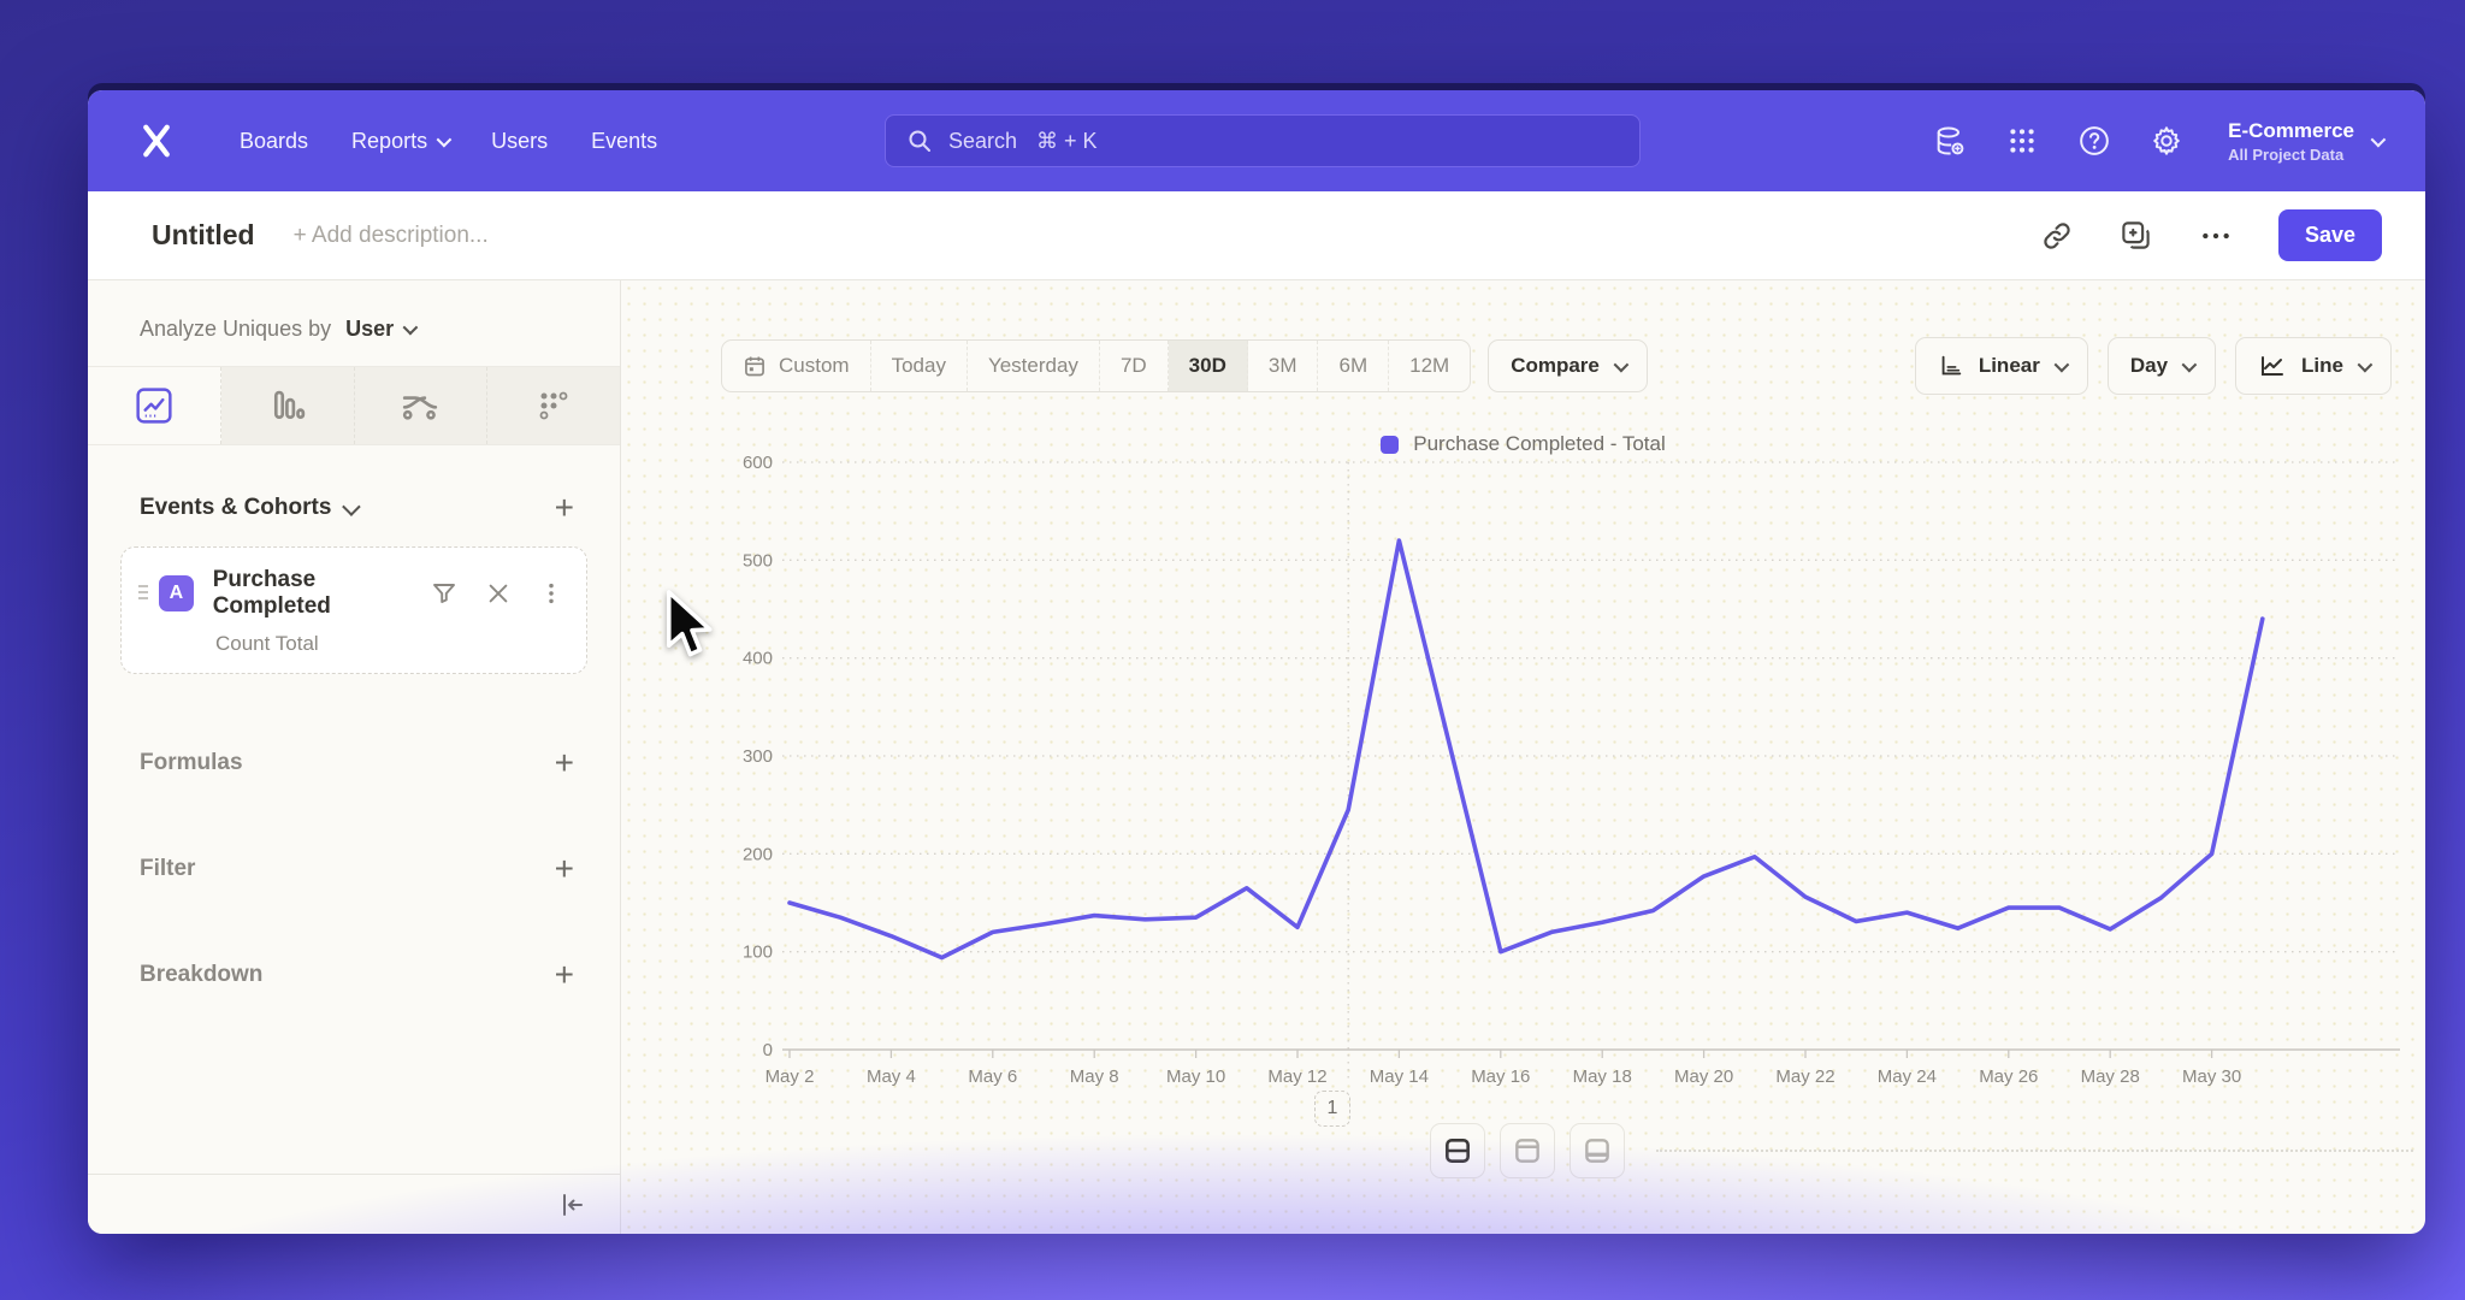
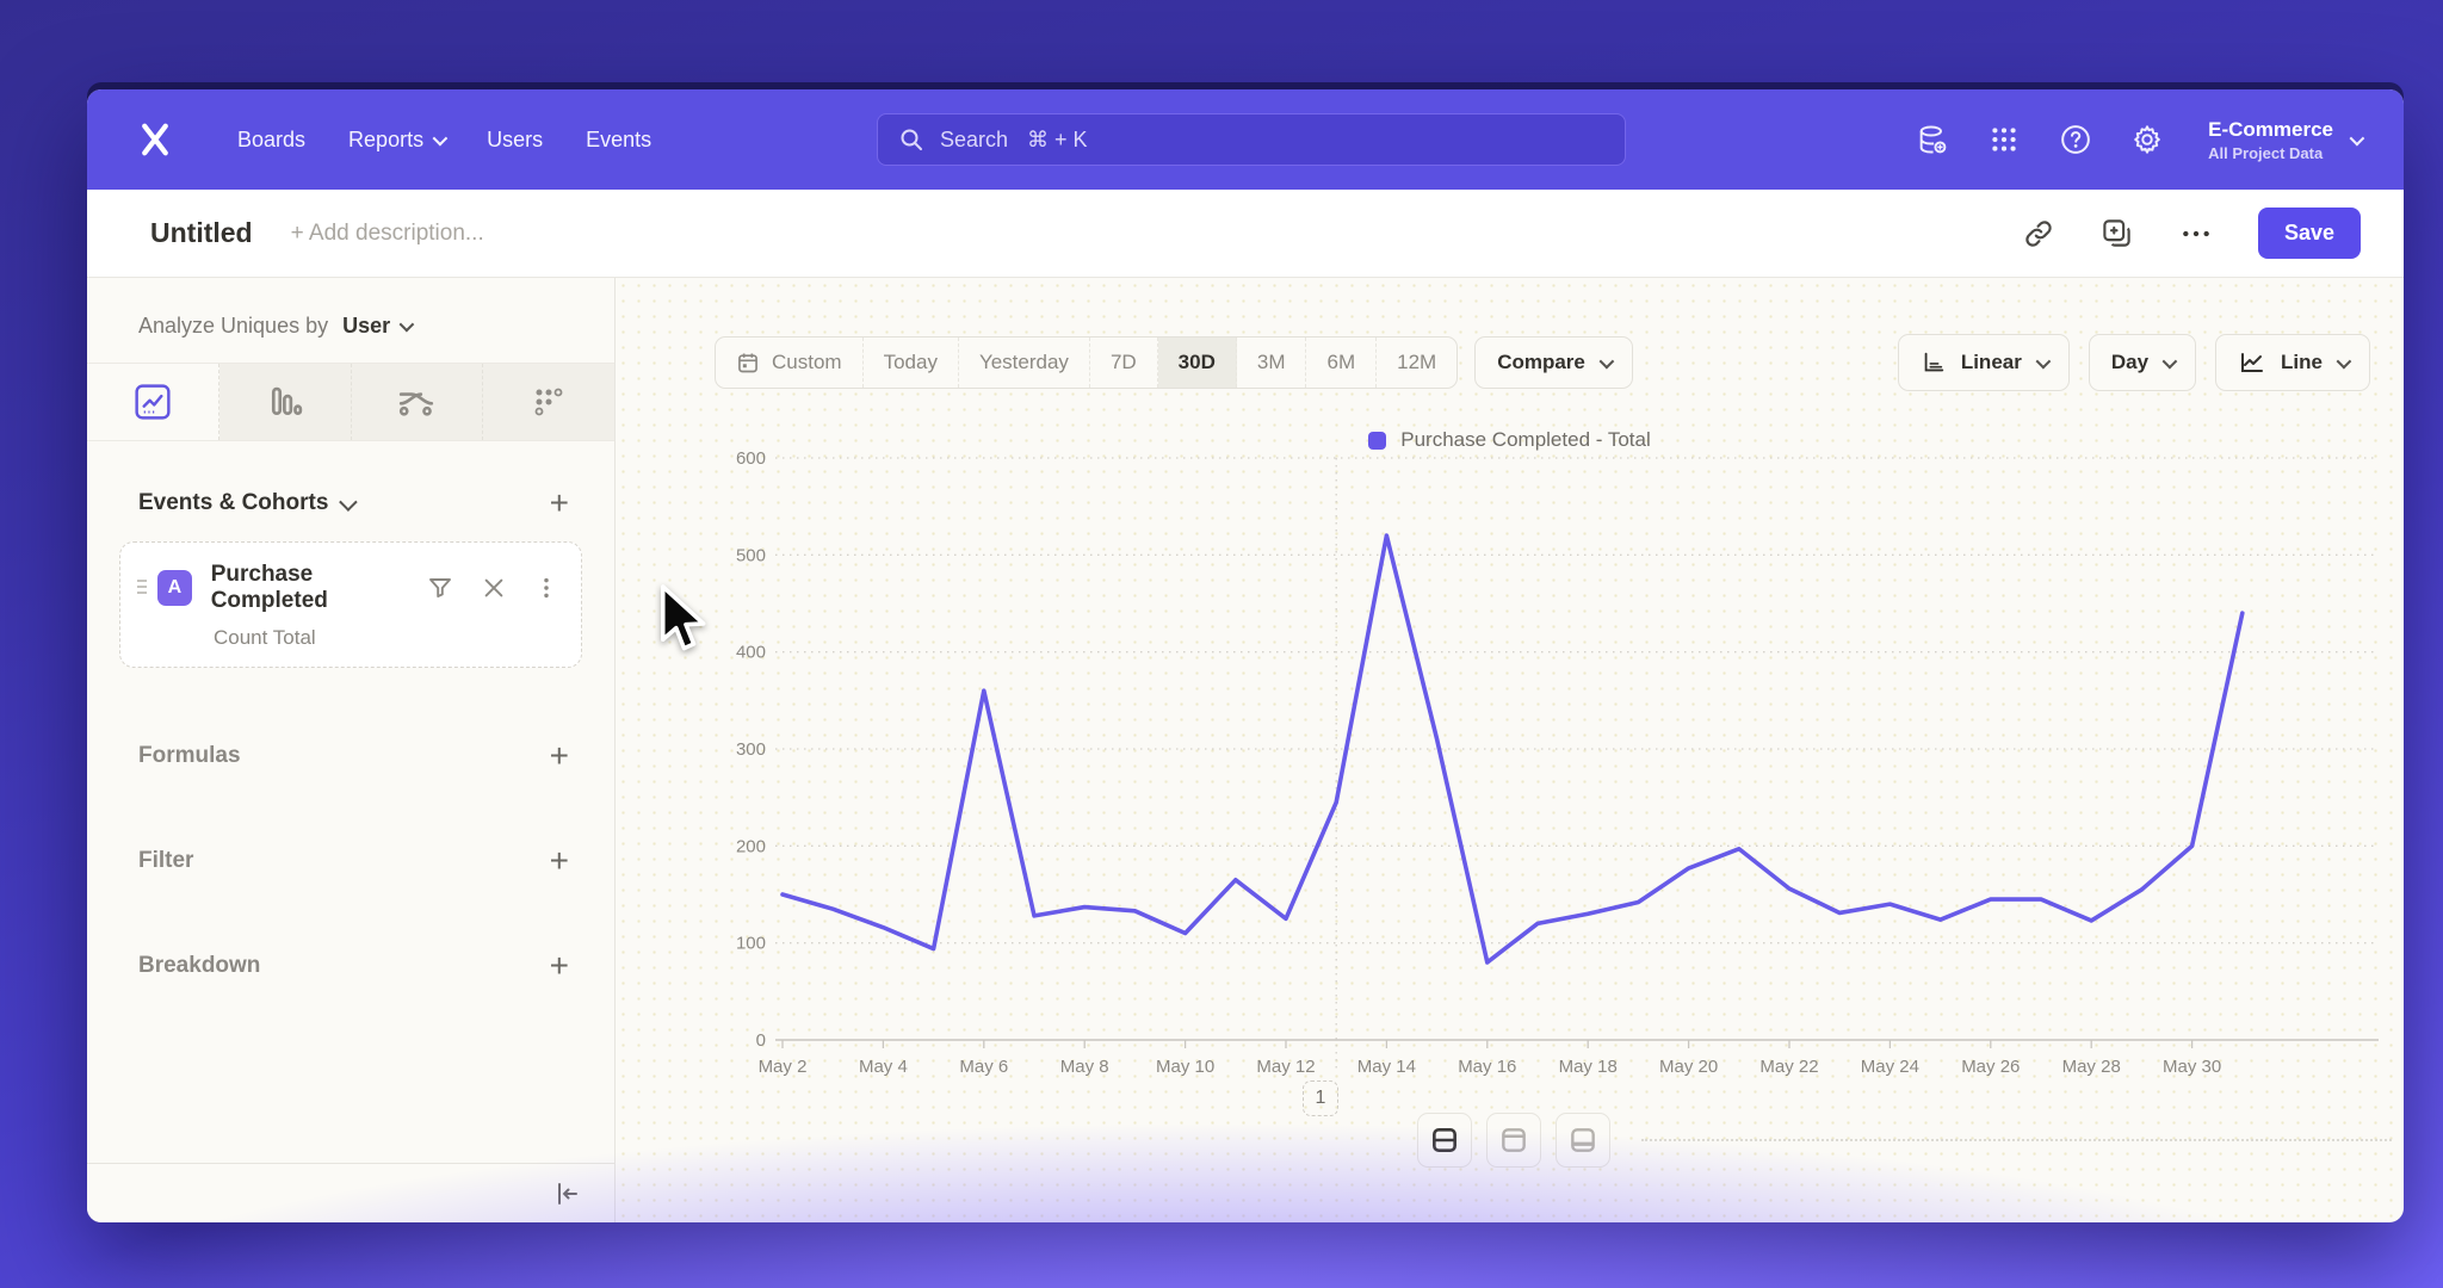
May 6: 120 -> 360
May 10: 140 -> 110
May 16: 100 -> 80
